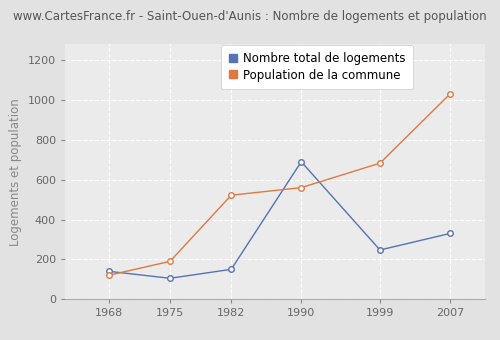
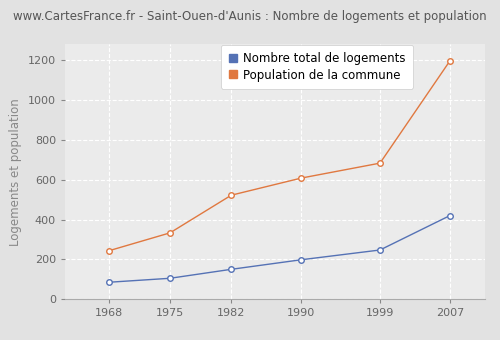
Nombre total de logements/1968: 140 -> 80
Population de la commune/1968: 120 -> 240
Population de la commune/1975: 190 -> 330
Nombre total de logements/1990: 690 -> 200
Population de la commune/1990: 560 -> 610
Nombre total de logements/2007: 330 -> 420
Population de la commune/2007: 1030 -> 1200
